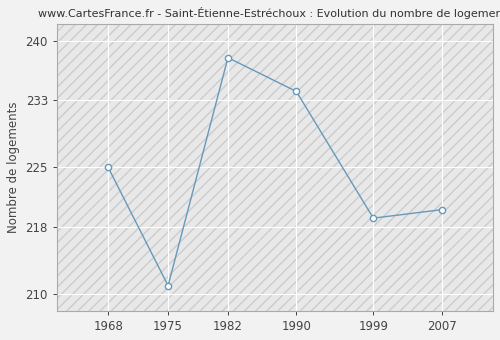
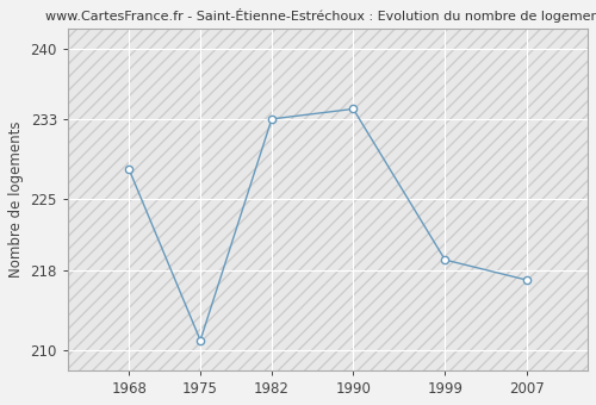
1968: 225 -> 228
1982: 238 -> 233
2007: 220 -> 217
